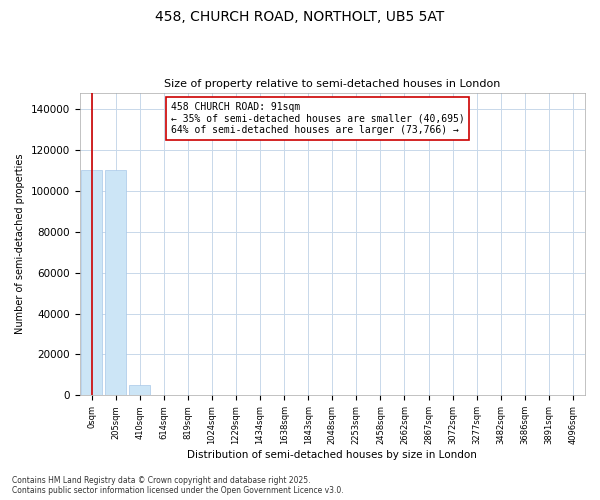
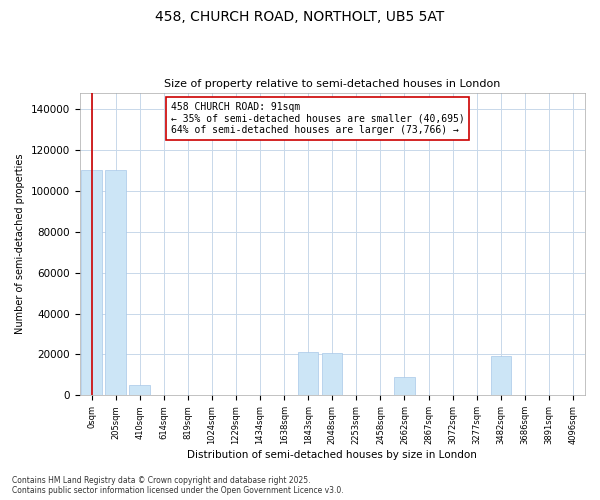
1843sqm: 0 -> 21000
2048sqm: 0 -> 20500
2662sqm: 0 -> 9000
3482sqm: 0 -> 19000
